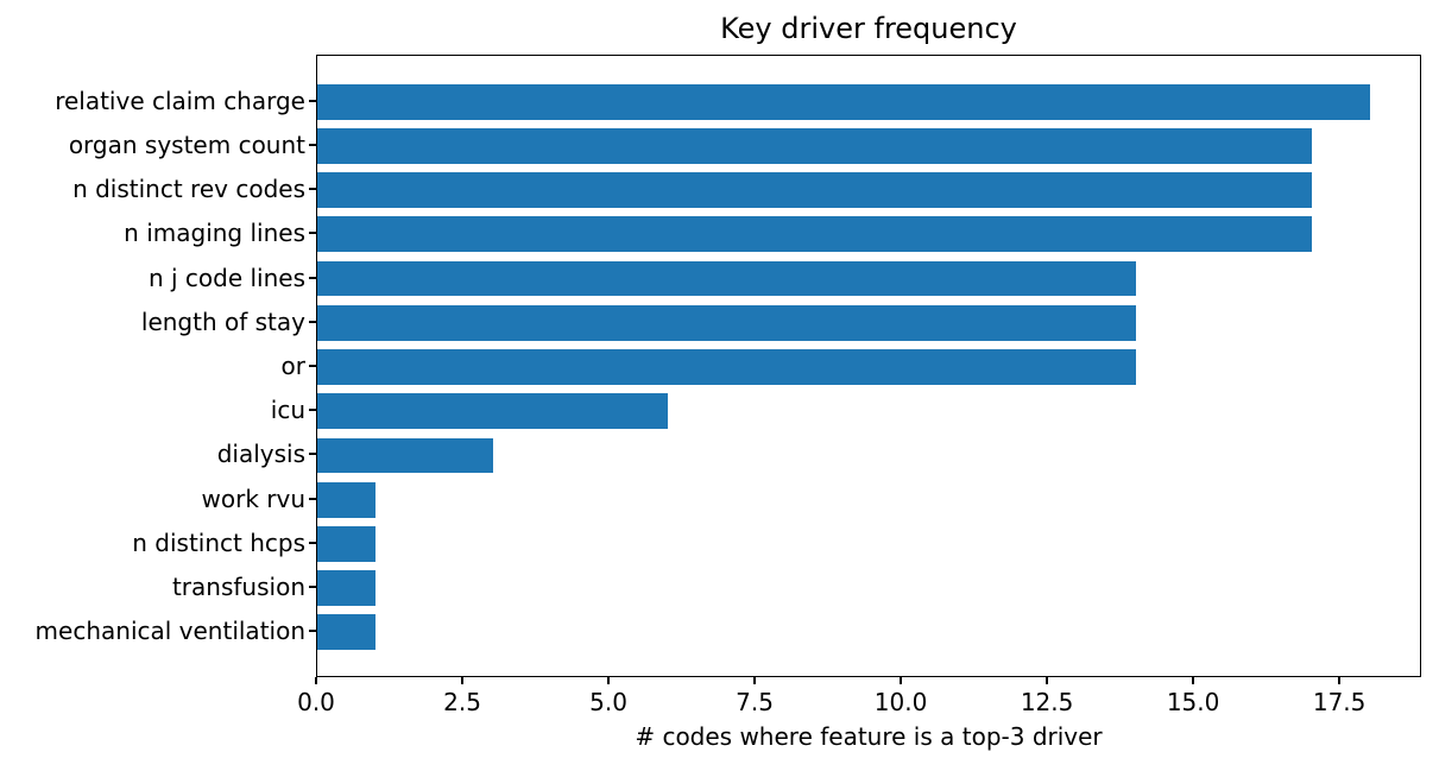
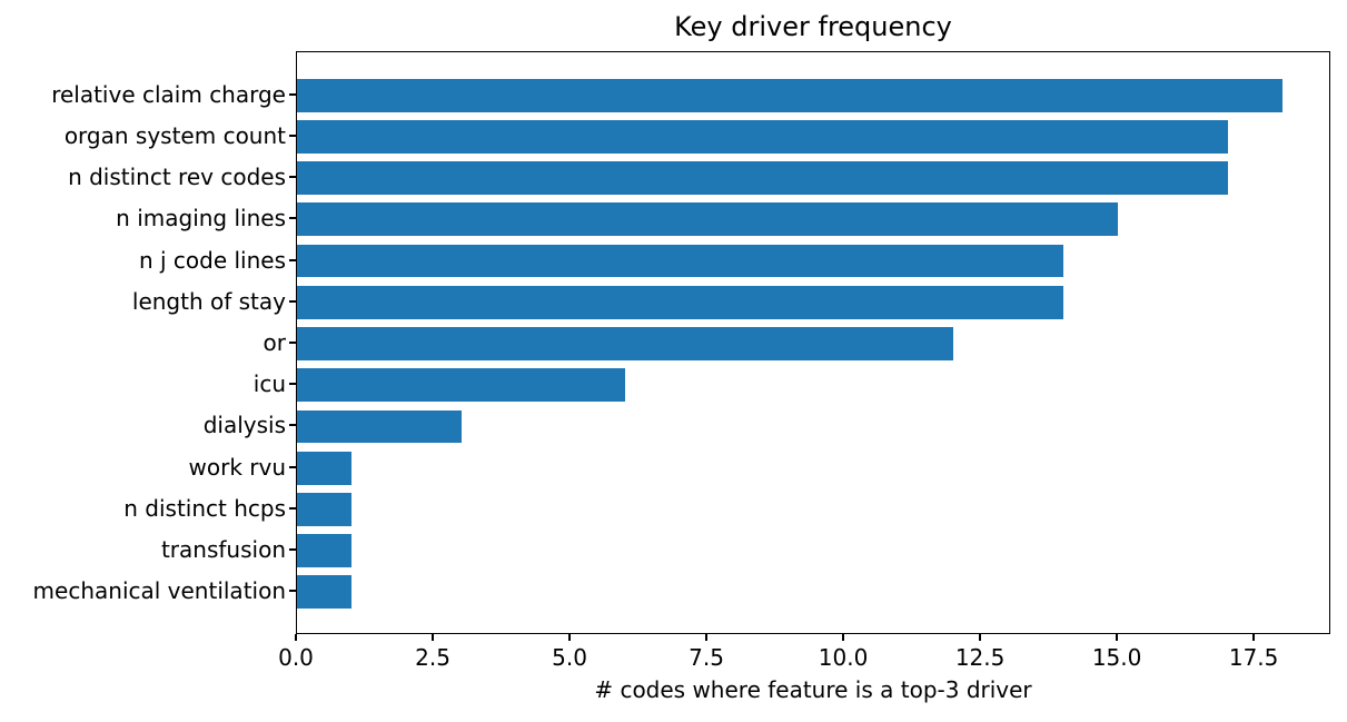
n imaging lines: 17 -> 15
or: 14 -> 12
